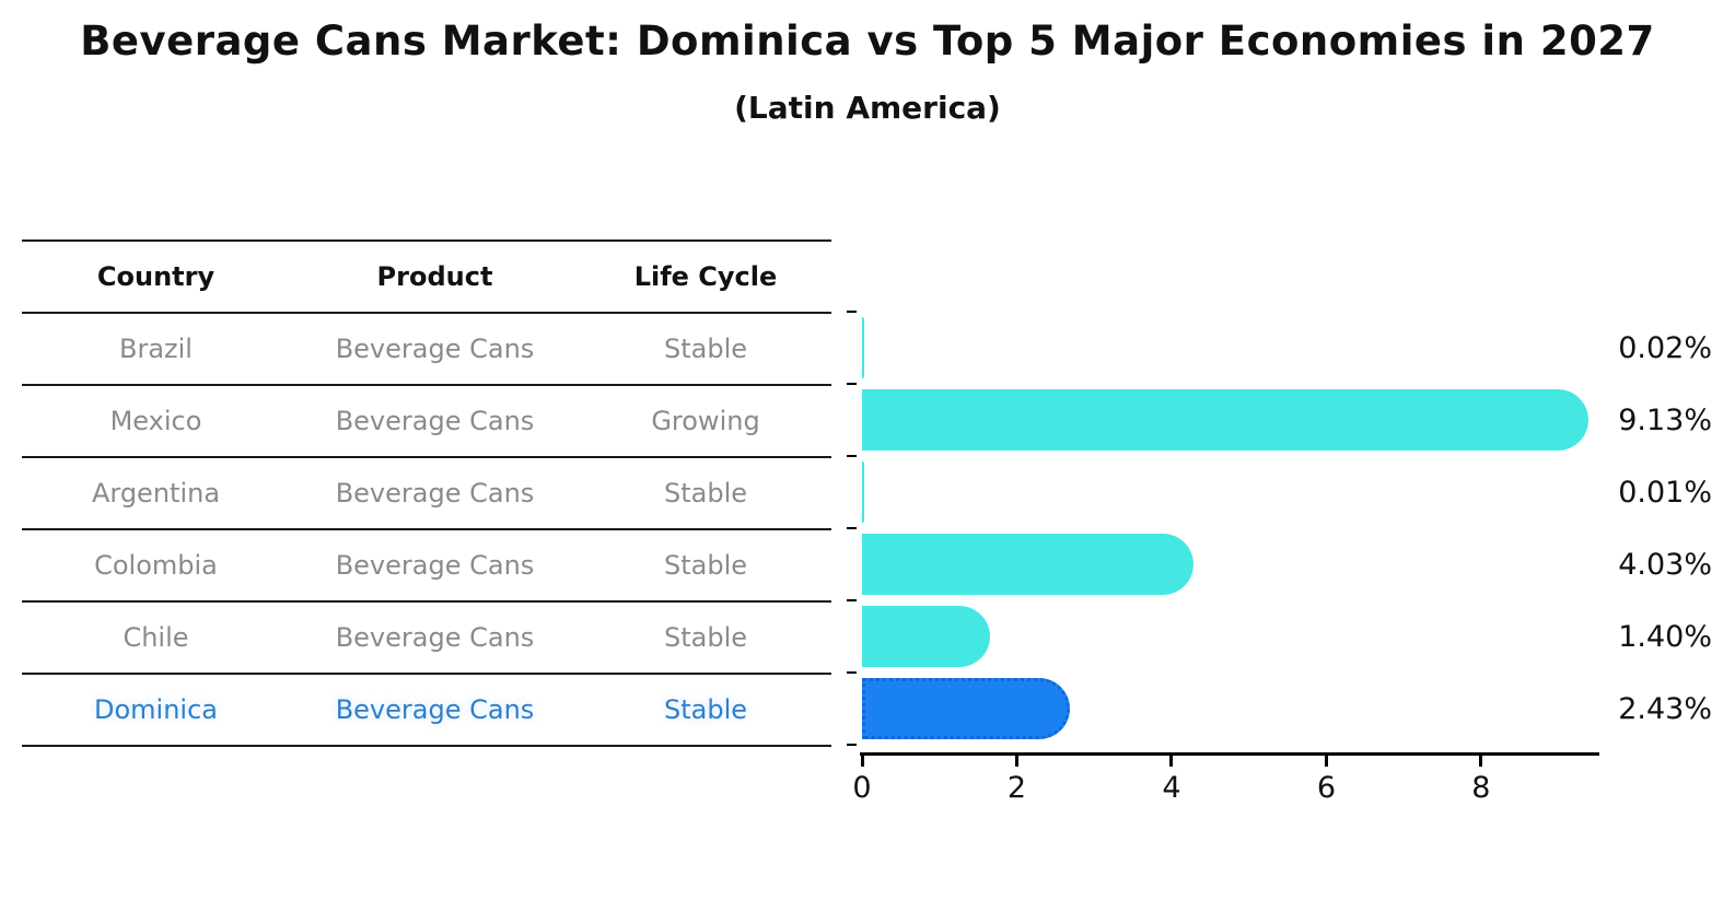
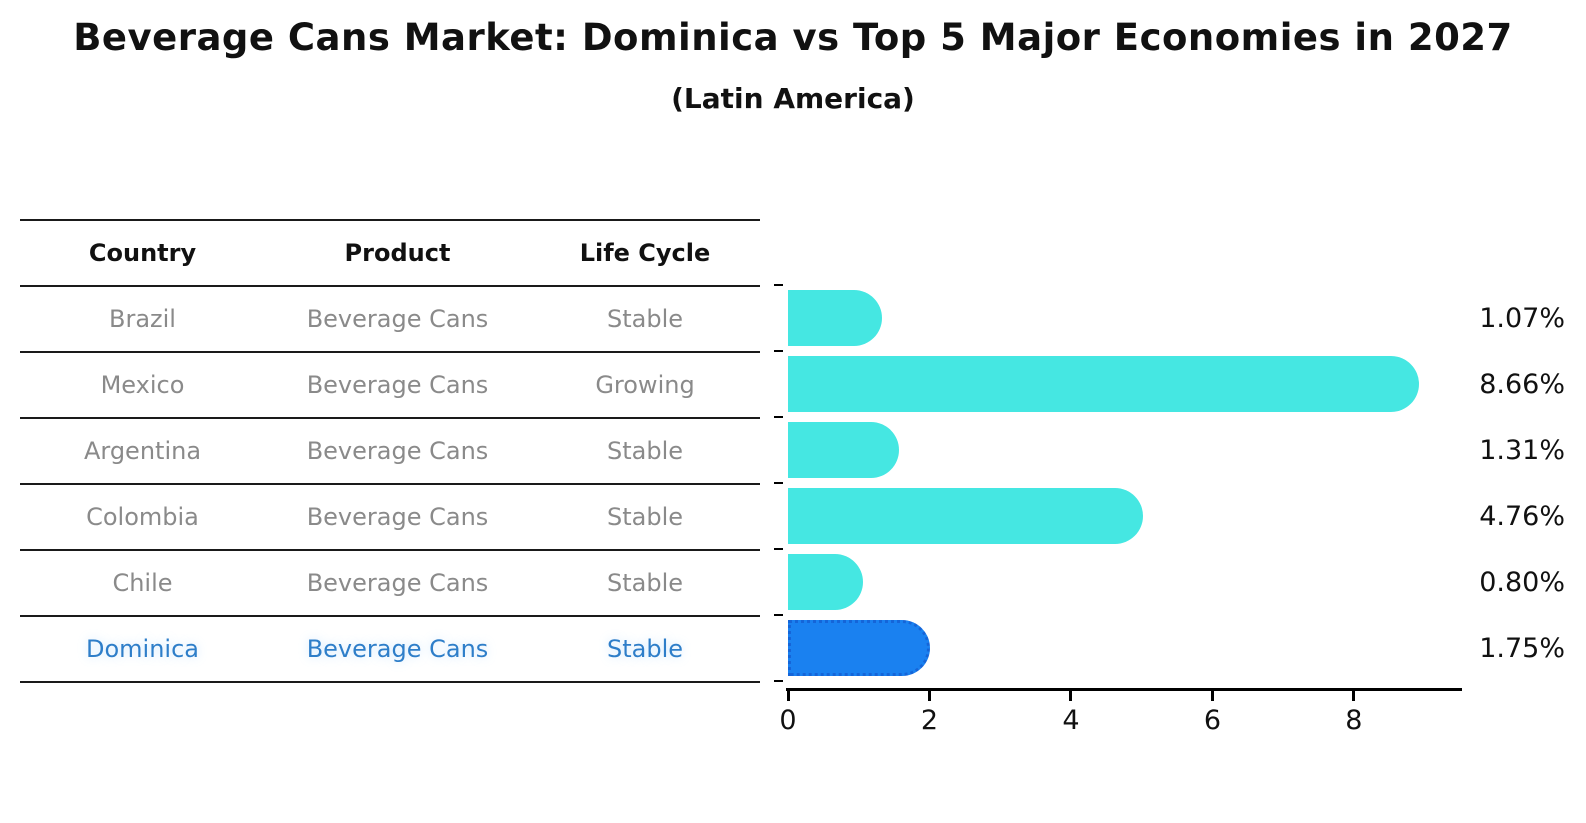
Brazil: 0.02% -> 1.07%
Mexico: 9.13% -> 8.66%
Argentina: 0.01% -> 1.31%
Colombia: 4.03% -> 4.76%
Chile: 1.40% -> 0.80%
Dominica: 2.43% -> 1.75%
